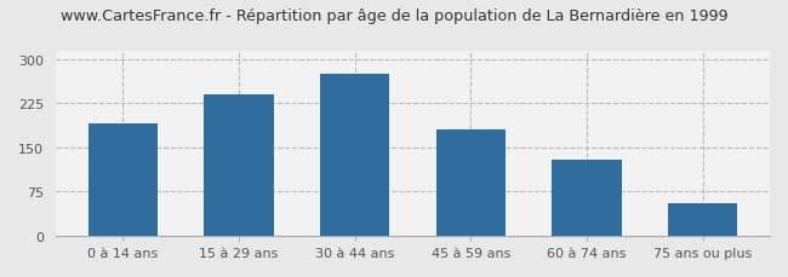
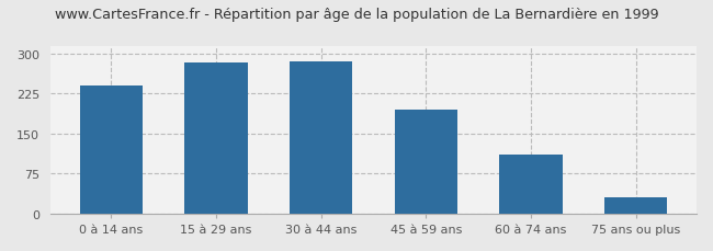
0 à 14 ans: 190 -> 240
15 à 29 ans: 240 -> 284
30 à 44 ans: 275 -> 286
45 à 59 ans: 180 -> 195
60 à 74 ans: 130 -> 110
75 ans ou plus: 55 -> 30
